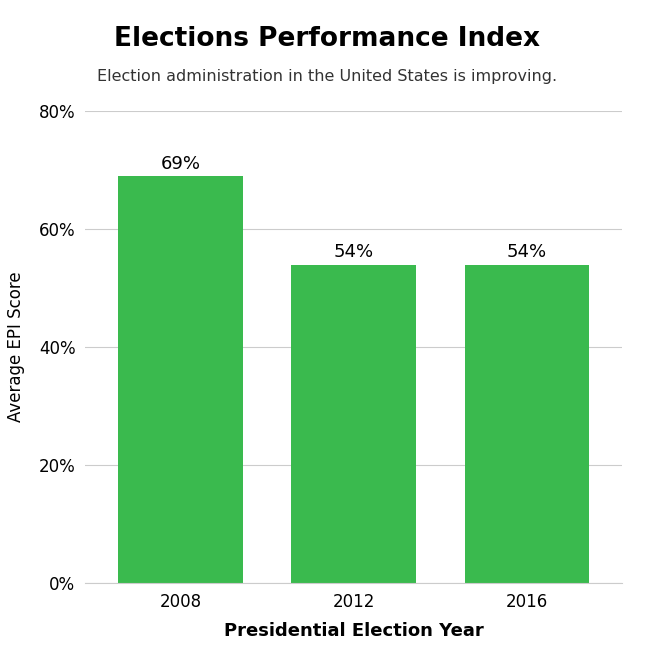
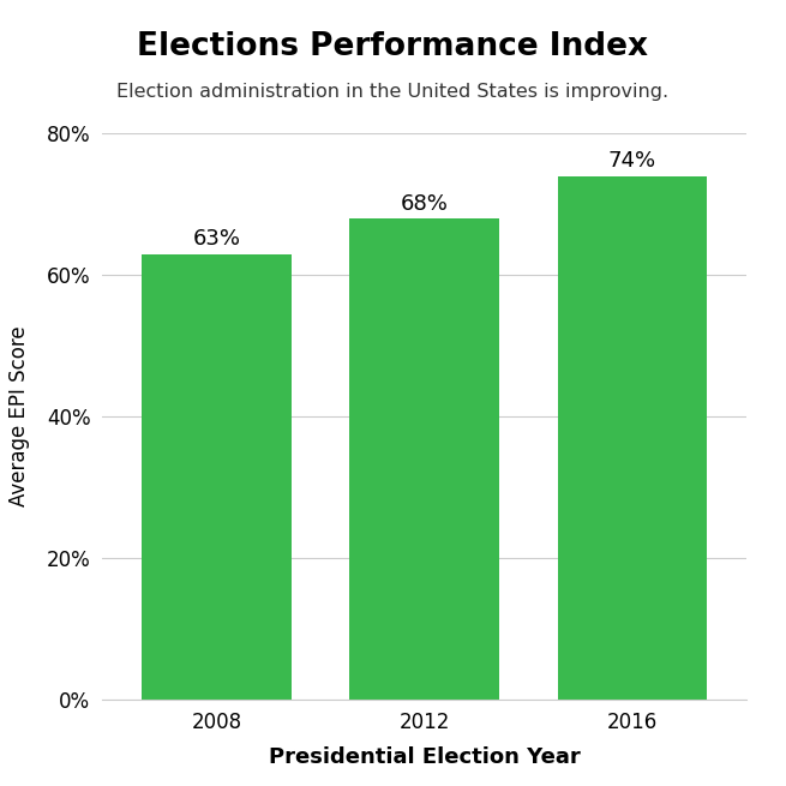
2008: 69% -> 63%
2012: 54% -> 68%
2016: 54% -> 74%
